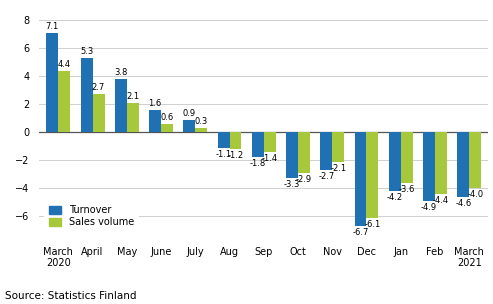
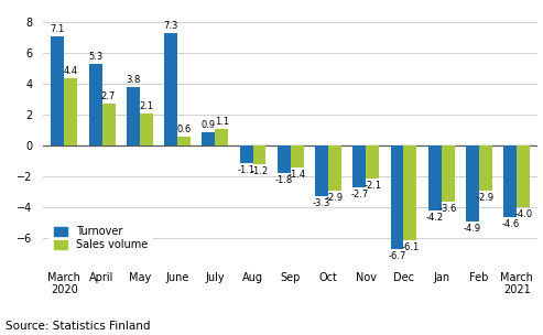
Turnover/June: 1.6 -> 7.3
Sales volume/July: 0.3 -> 1.1
Sales volume/Feb: -4.4 -> -2.9
